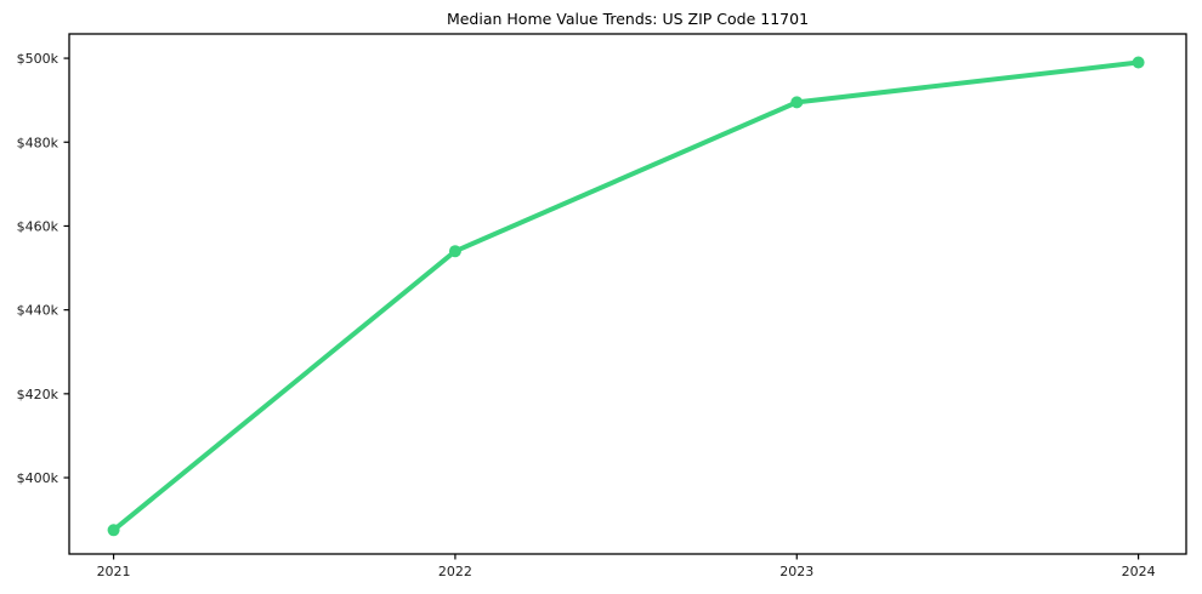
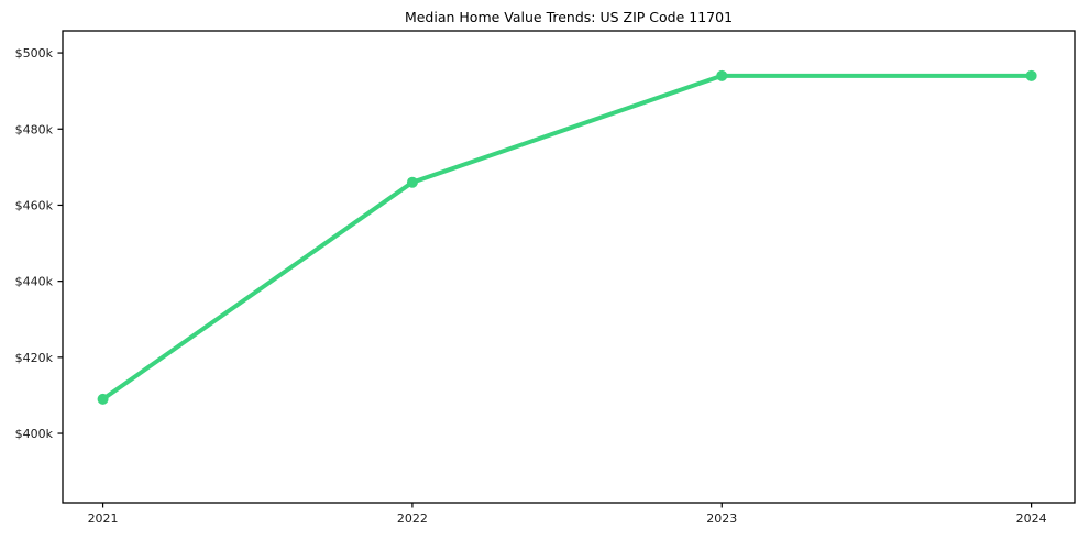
2021: $388k -> $409k
2022: $454k -> $466k
2023: $490k -> $494k
2024: $499k -> $494k
